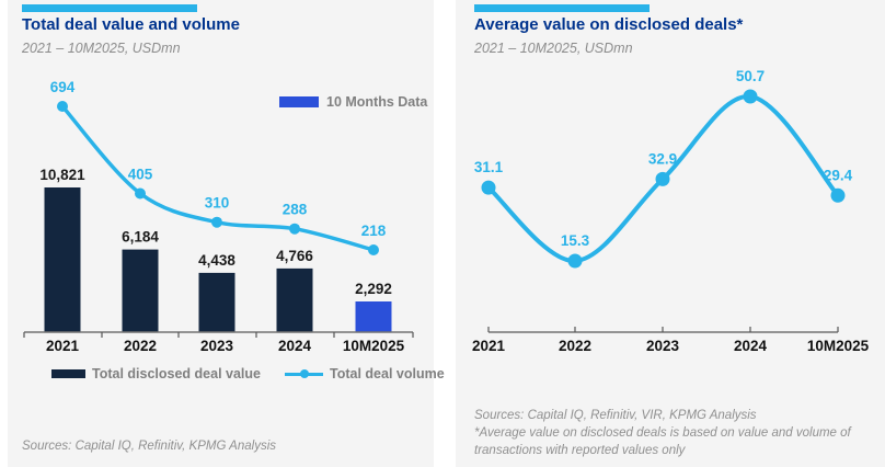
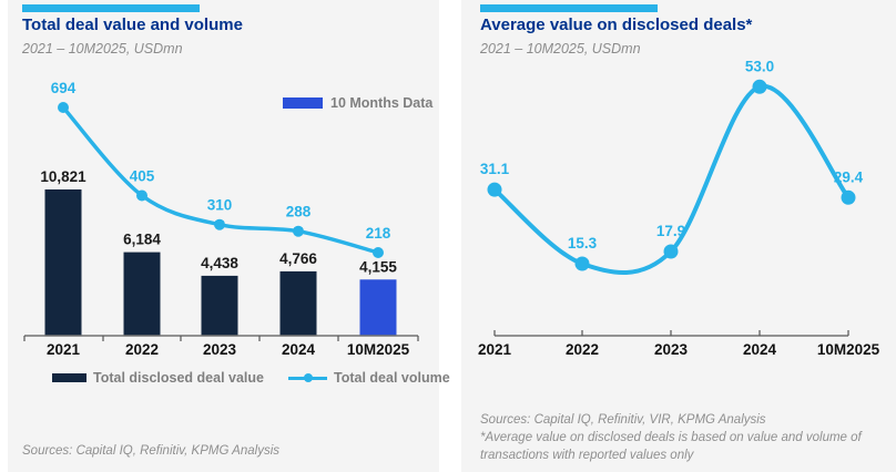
Total deal value and volume/Total disclosed deal value/10M2025: 2,292 -> 4,155
Average value on disclosed deals*/2023: 32.9 -> 17.9
Average value on disclosed deals*/2024: 50.7 -> 53.0
